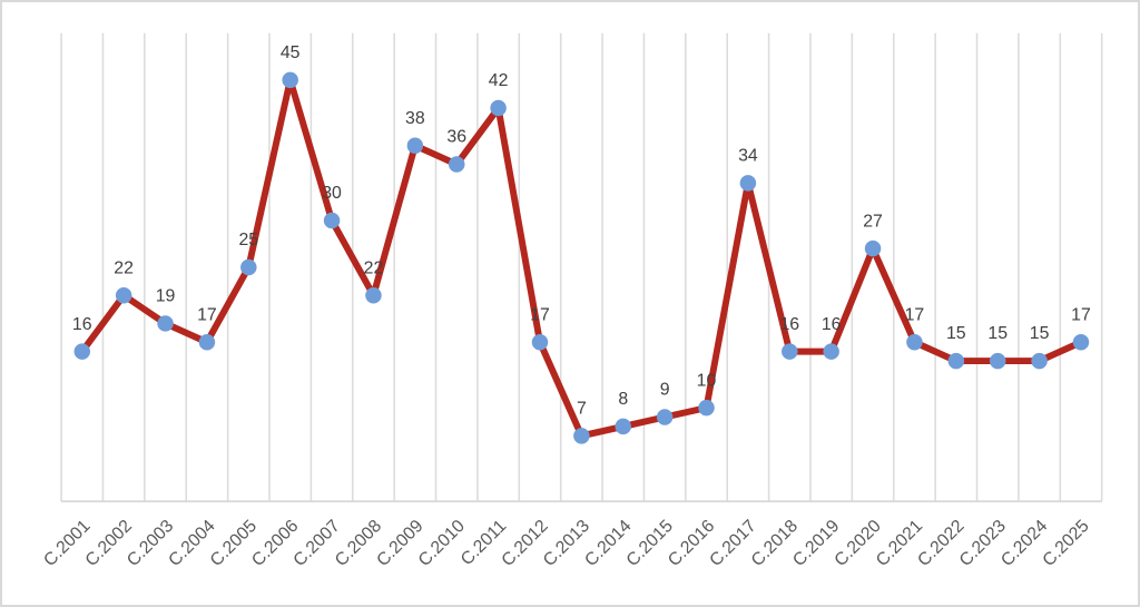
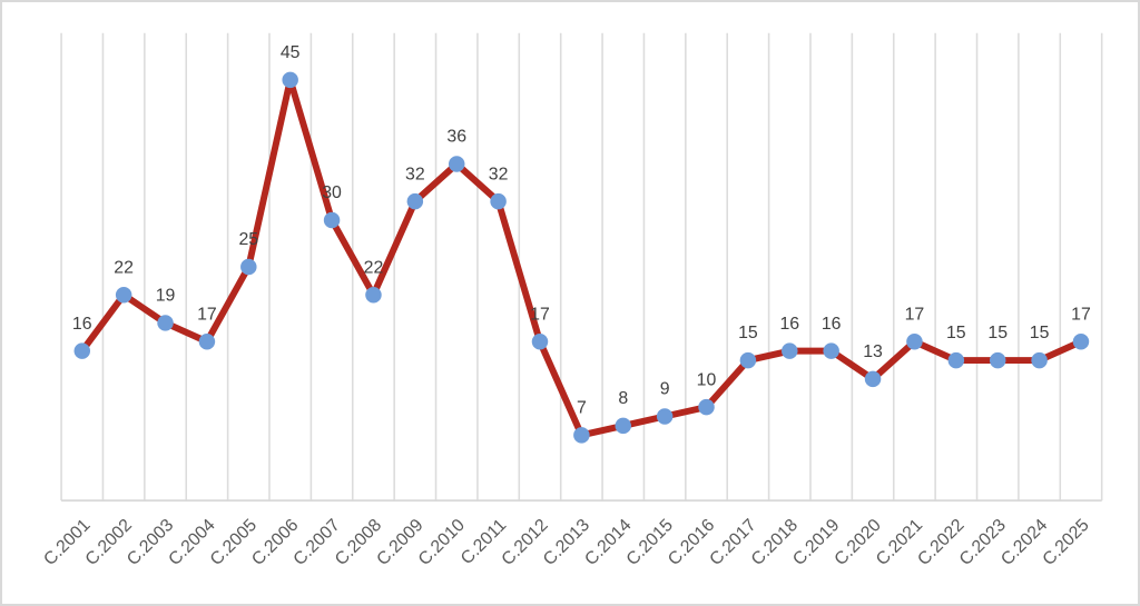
C.2009: 38 -> 32
C.2011: 42 -> 32
C.2017: 34 -> 15
C.2020: 27 -> 13
